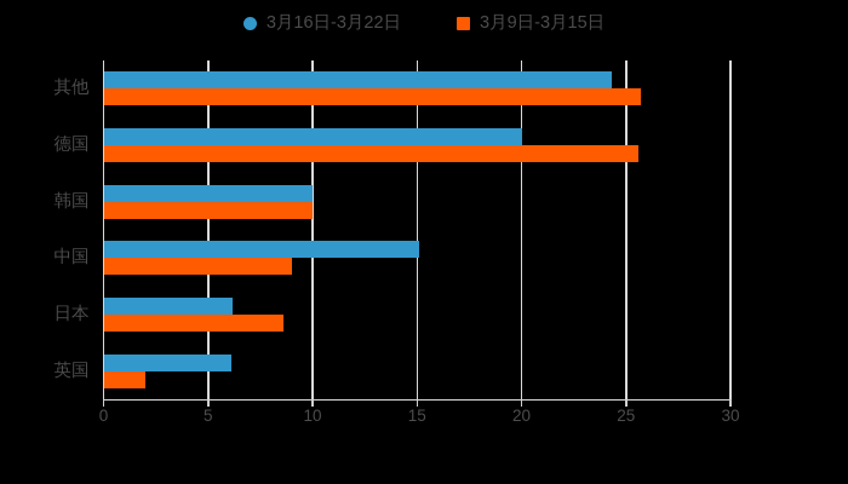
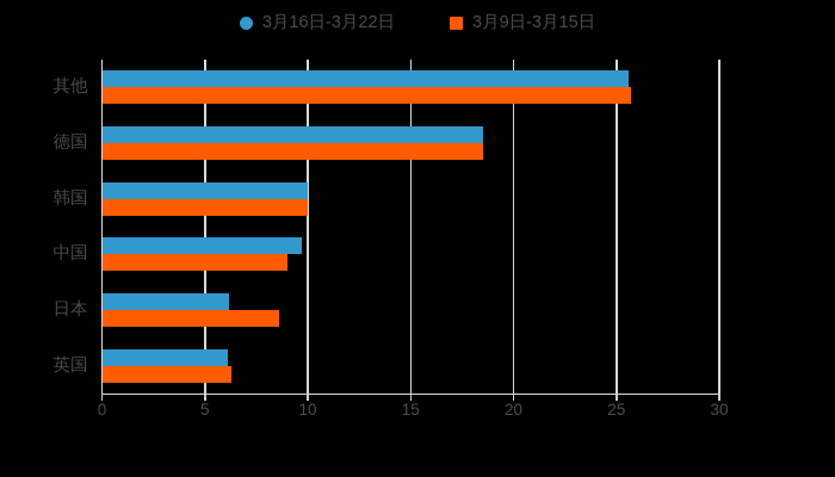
3月16日-3月22日/其他: 24.3 -> 25.6
3月16日-3月22日/德国: 20.0 -> 18.5
3月9日-3月15日/德国: 25.6 -> 18.5
3月16日-3月22日/中国: 15.1 -> 9.7
3月9日-3月15日/英国: 2.0 -> 6.3
